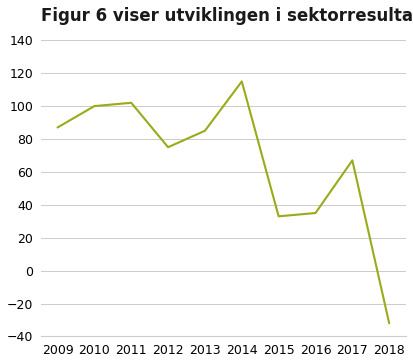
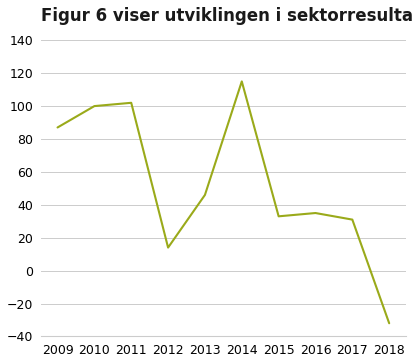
2012: 75 -> 14
2013: 85 -> 46
2017: 67 -> 31
